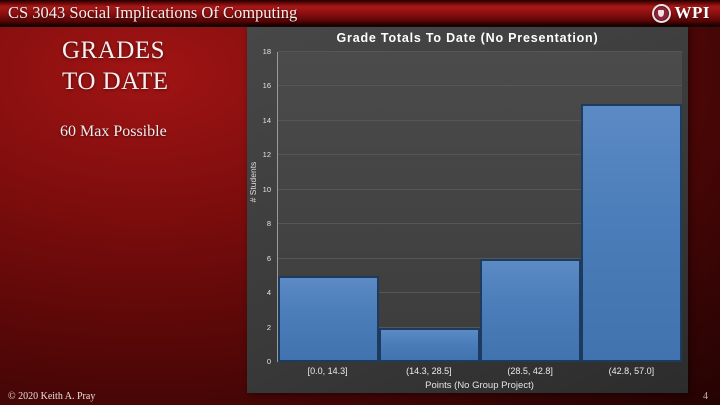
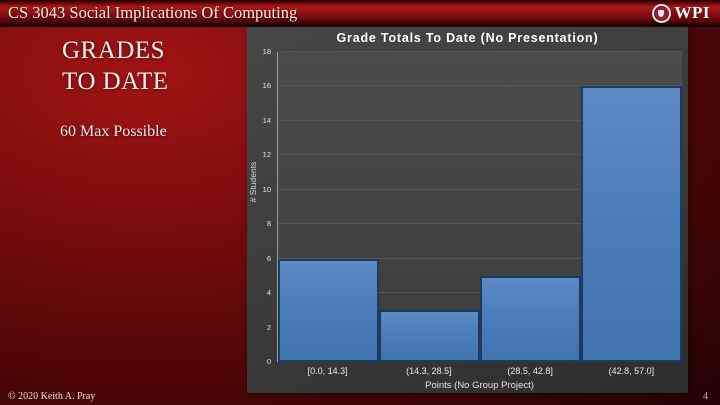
[0.0, 14.3]: 5 -> 6
(14.3, 28.5]: 2 -> 3
(28.5, 42.8]: 6 -> 5
(42.8, 57.0]: 15 -> 16
